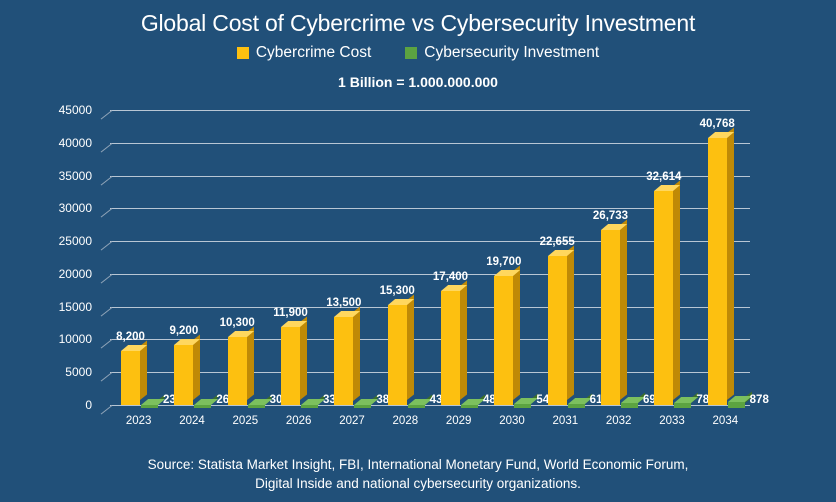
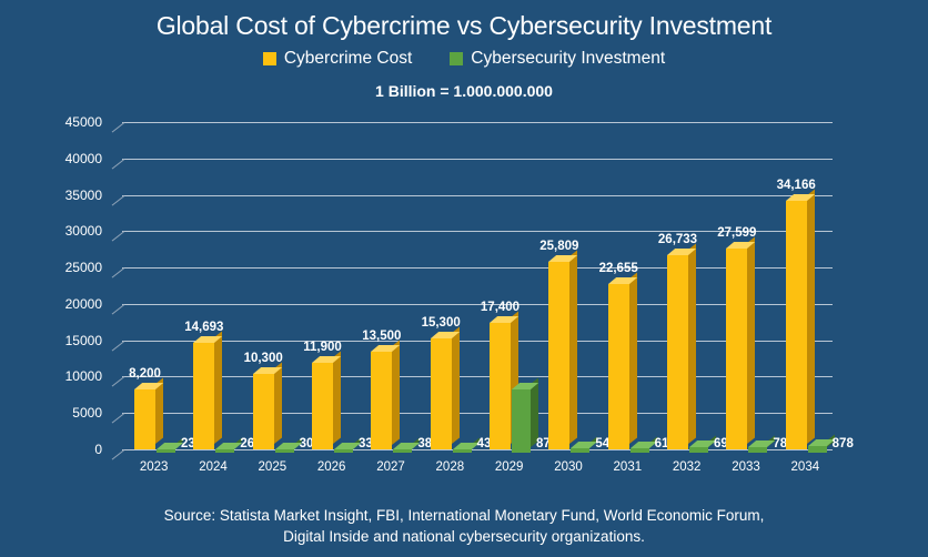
Cybercrime Cost/2024: 9,200 -> 14,693
Cybersecurity Investment/2029: 485 -> 8766
Cybercrime Cost/2030: 19,700 -> 25,809
Cybercrime Cost/2033: 32,614 -> 27,599
Cybercrime Cost/2034: 40,768 -> 34,166
